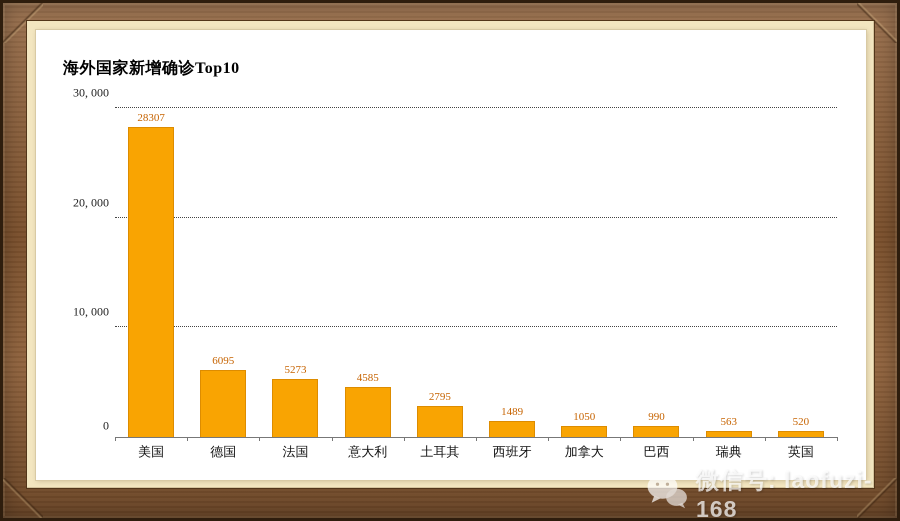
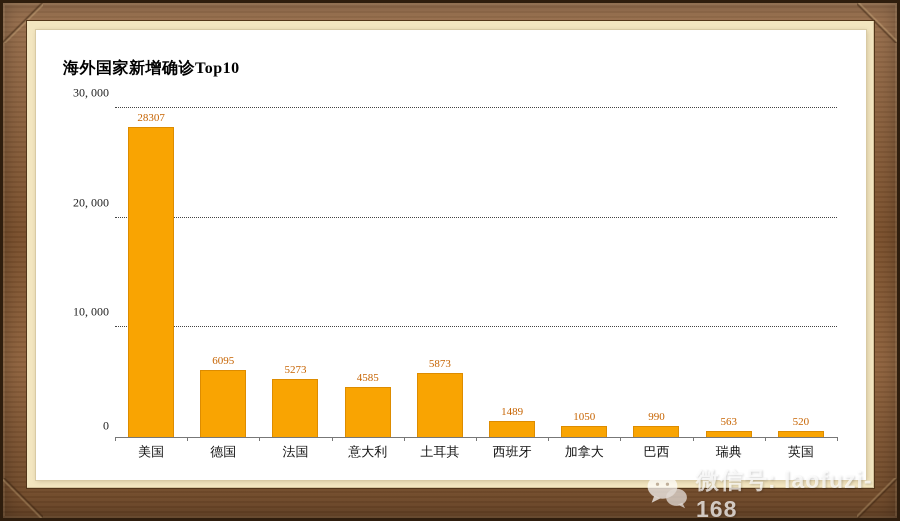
土耳其: 2795 -> 5873
